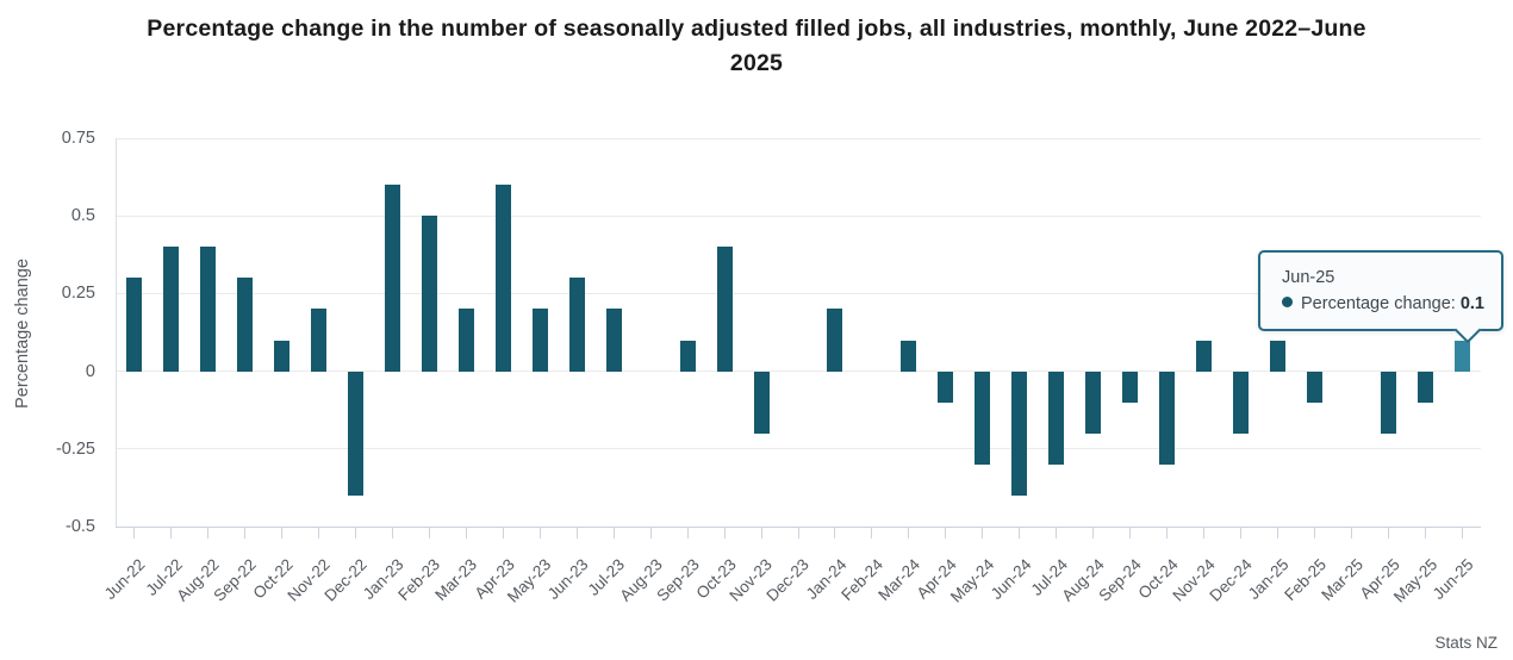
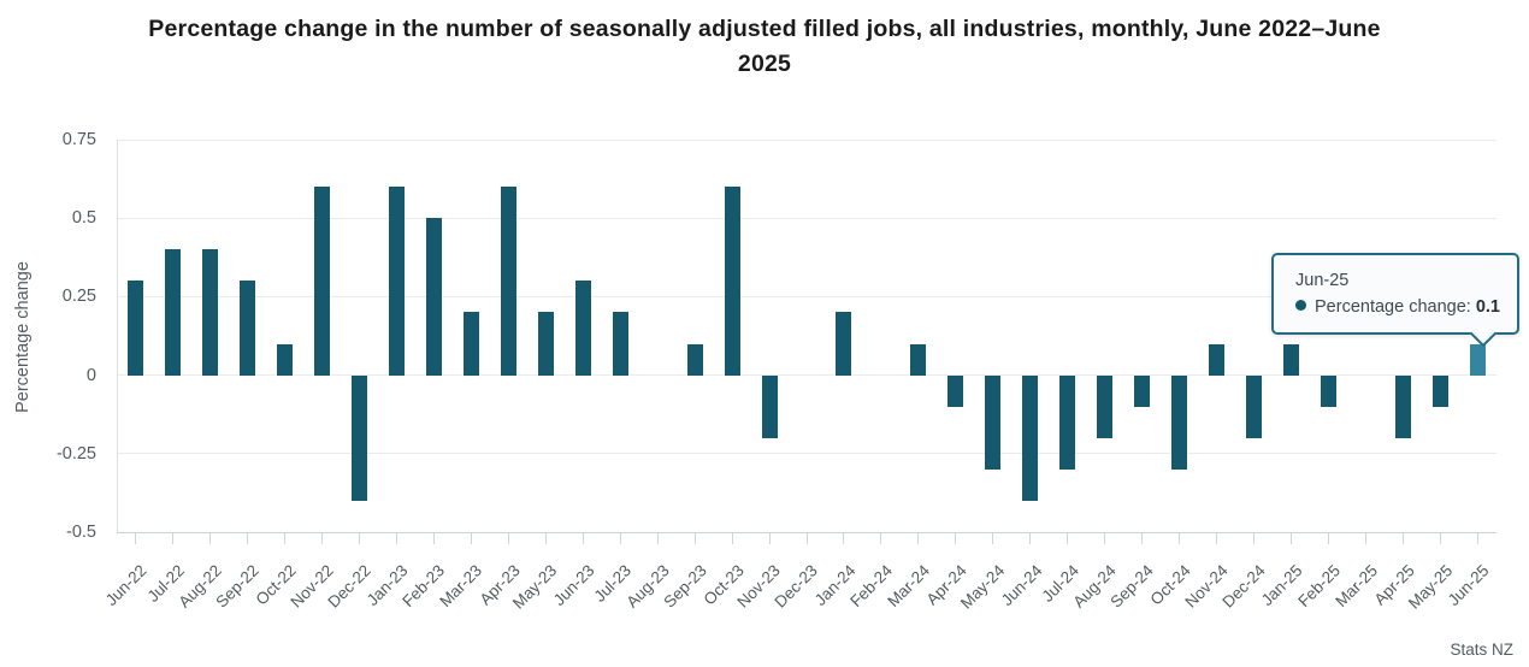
Nov-22: 0.2 -> 0.6
Oct-23: 0.4 -> 0.6
